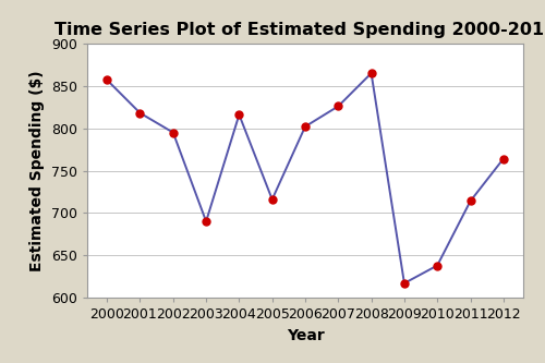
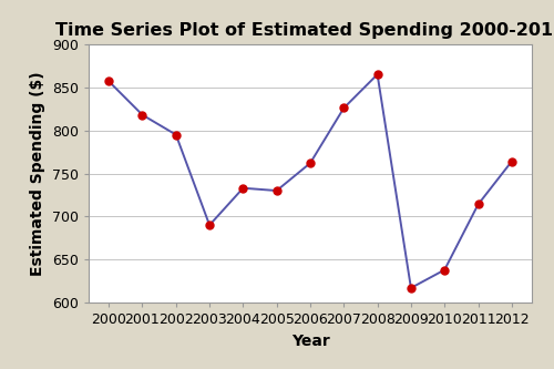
2004: 816 -> 733
2005: 716 -> 730
2006: 802 -> 762
